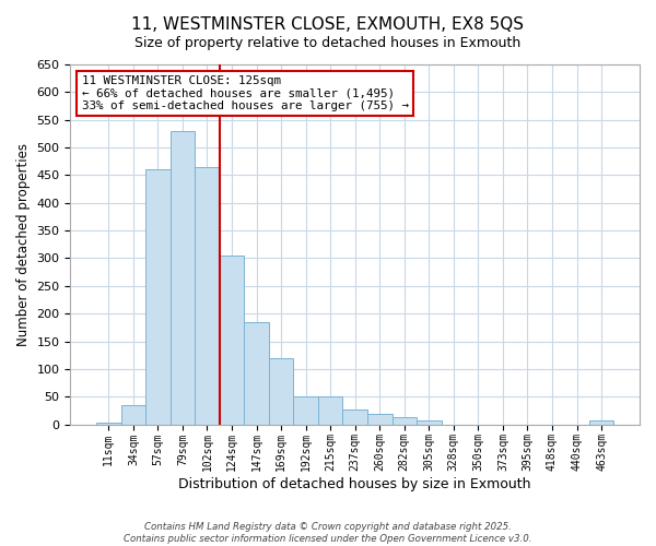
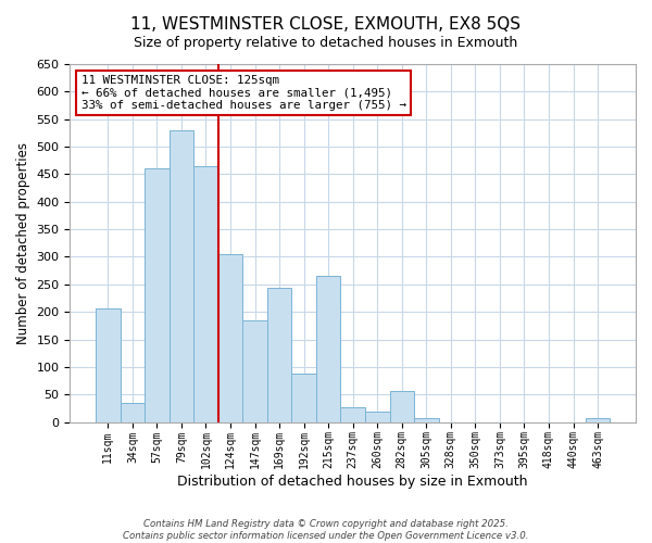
11sqm: 4 -> 206
169sqm: 120 -> 244
192sqm: 50 -> 88
215sqm: 50 -> 266
282sqm: 12 -> 56
